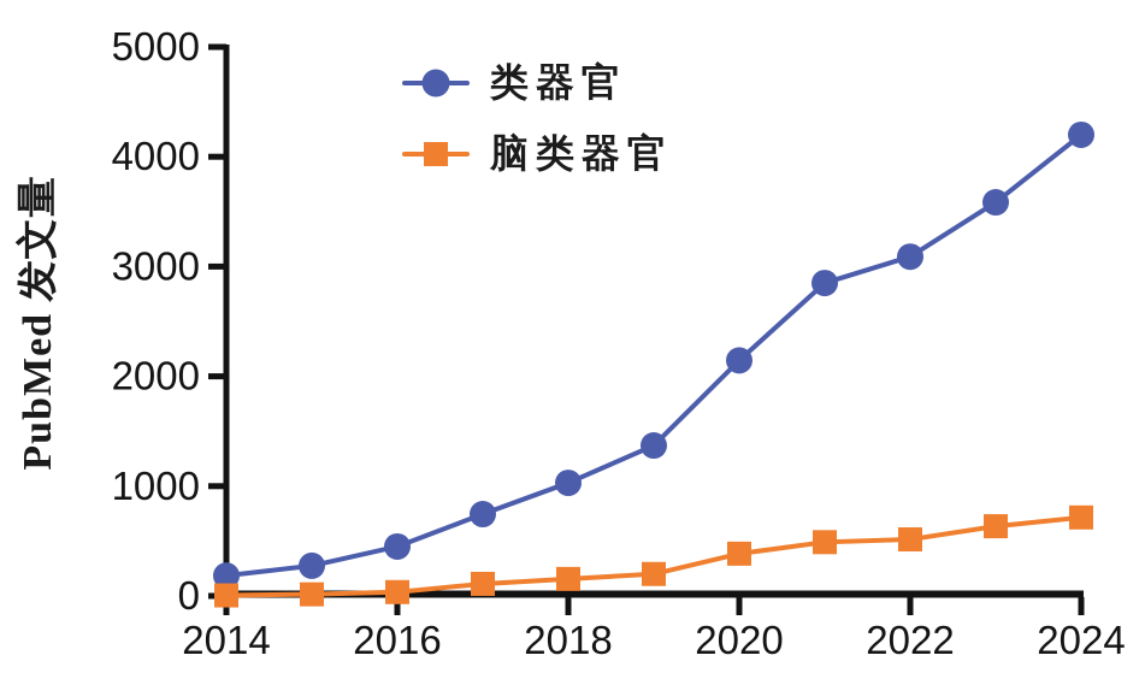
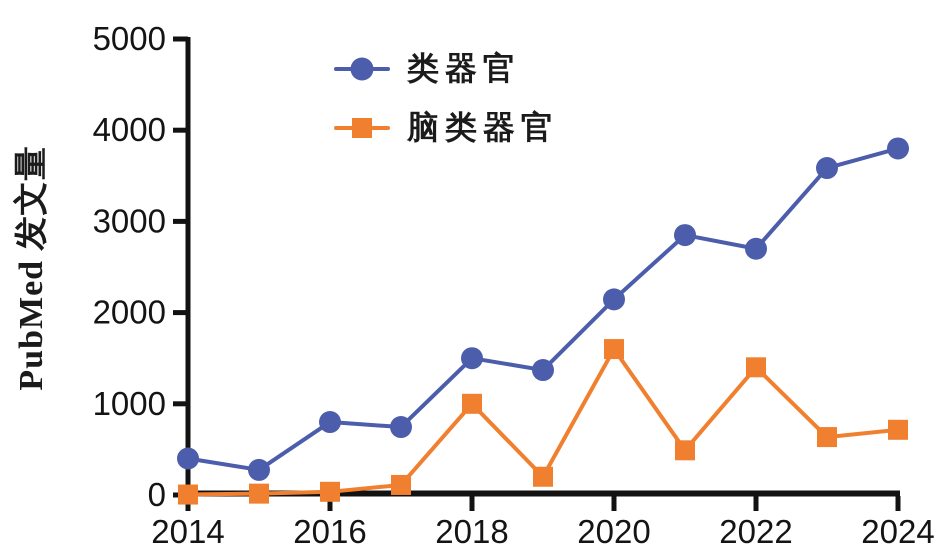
类器官/2014: 200 -> 400
类器官/2016: 400 -> 800
类器官/2018: 1000 -> 1500
脑类器官/2018: 200 -> 1000
脑类器官/2020: 400 -> 1600
类器官/2022: 3100 -> 2700
脑类器官/2022: 500 -> 1400
类器官/2024: 4200 -> 3800
